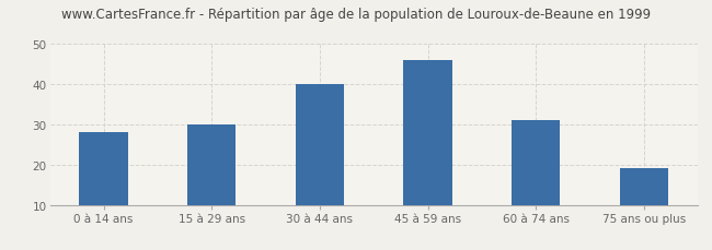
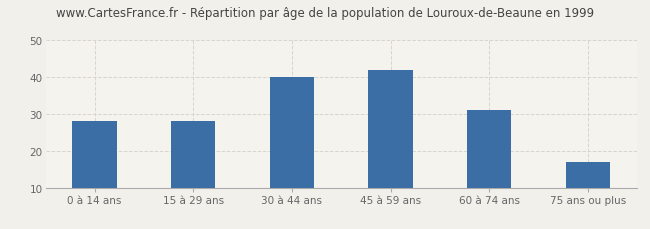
15 à 29 ans: 30 -> 28
45 à 59 ans: 46 -> 42
75 ans ou plus: 19 -> 17
